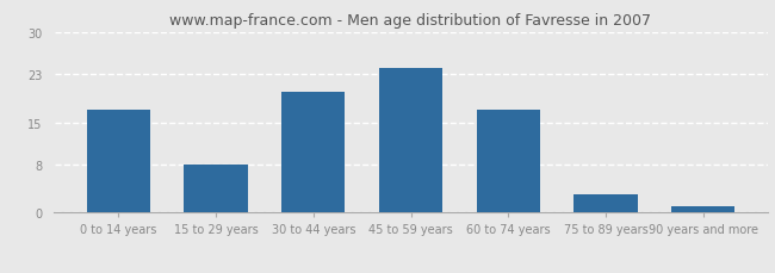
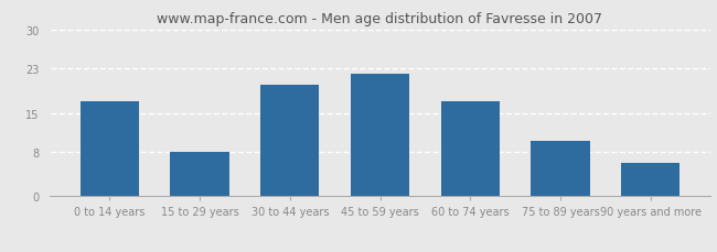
45 to 59 years: 24 -> 22
75 to 89 years: 3 -> 10
90 years and more: 1 -> 6
